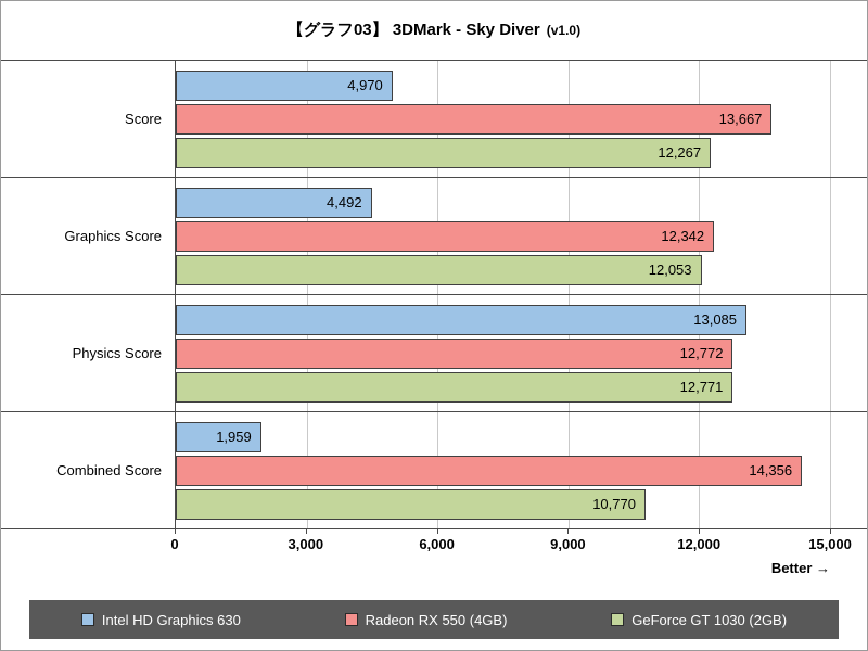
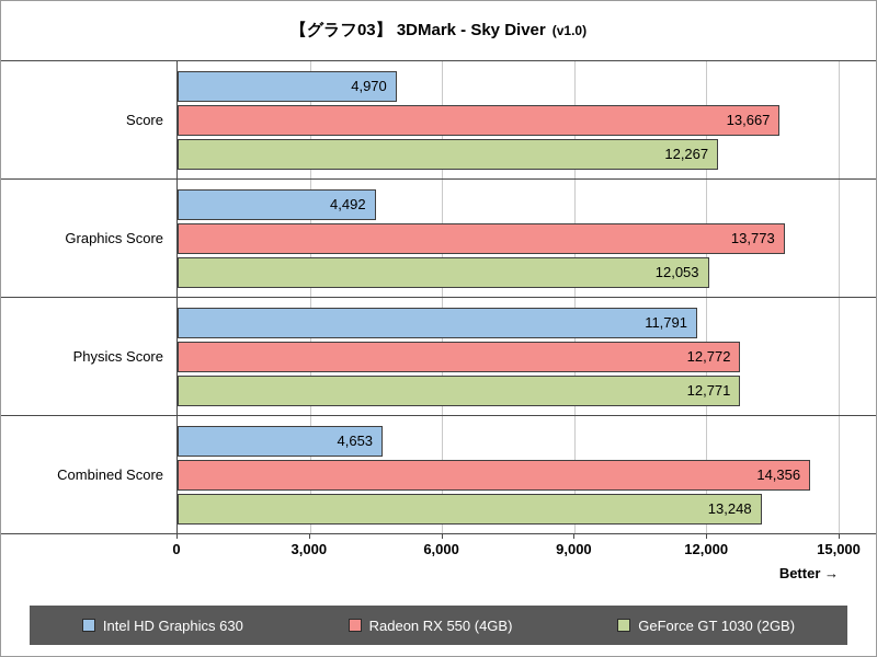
Radeon RX 550 (4GB)/Graphics Score: 12,342 -> 13,773
Intel HD Graphics 630/Physics Score: 13,085 -> 11,791
Intel HD Graphics 630/Combined Score: 1,959 -> 4,653
GeForce GT 1030 (2GB)/Combined Score: 10,770 -> 13,248
